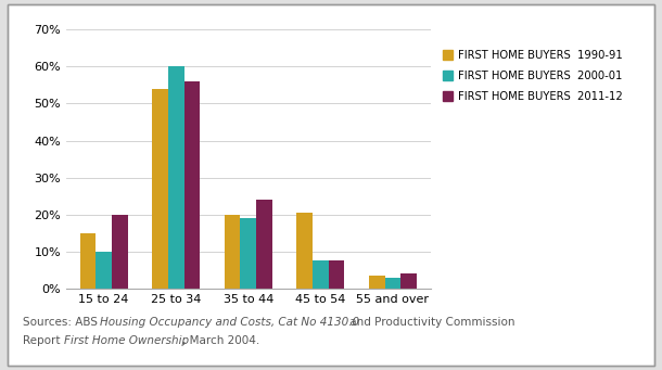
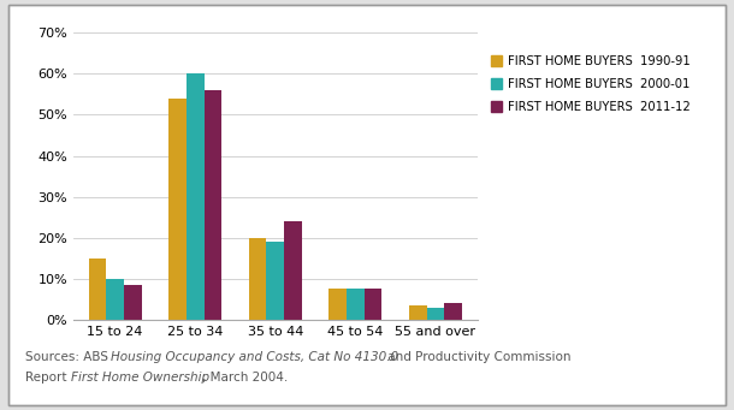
FIRST HOME BUYERS 2011-12/15 to 24: 20.0% -> 8.5%
FIRST HOME BUYERS 1990-91/45 to 54: 20.5% -> 7.5%
